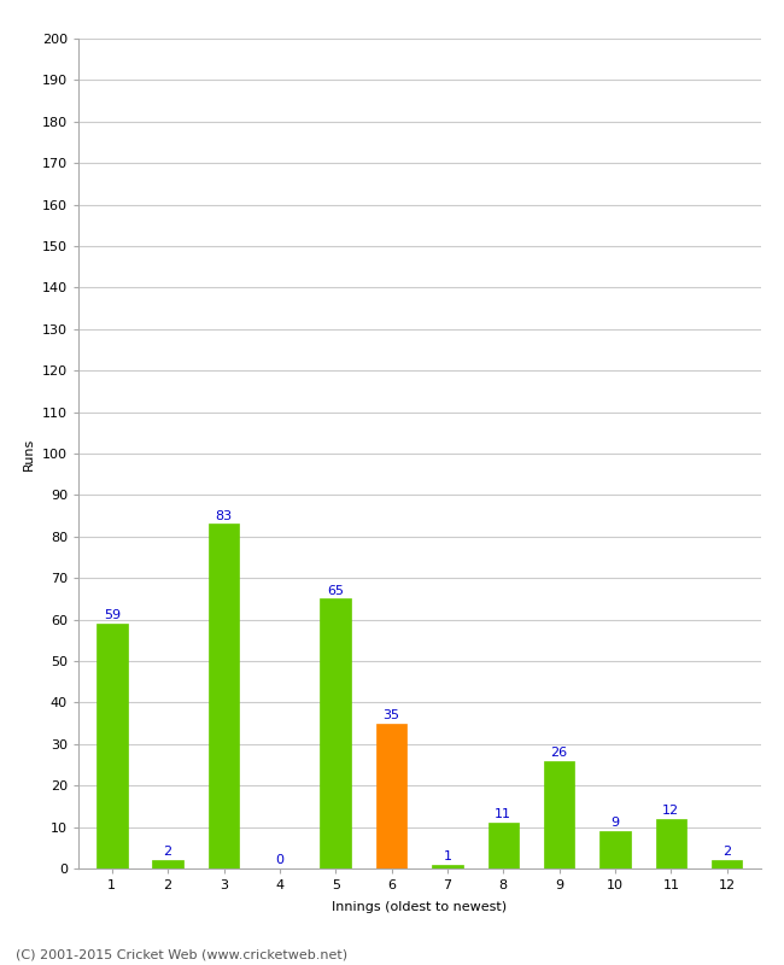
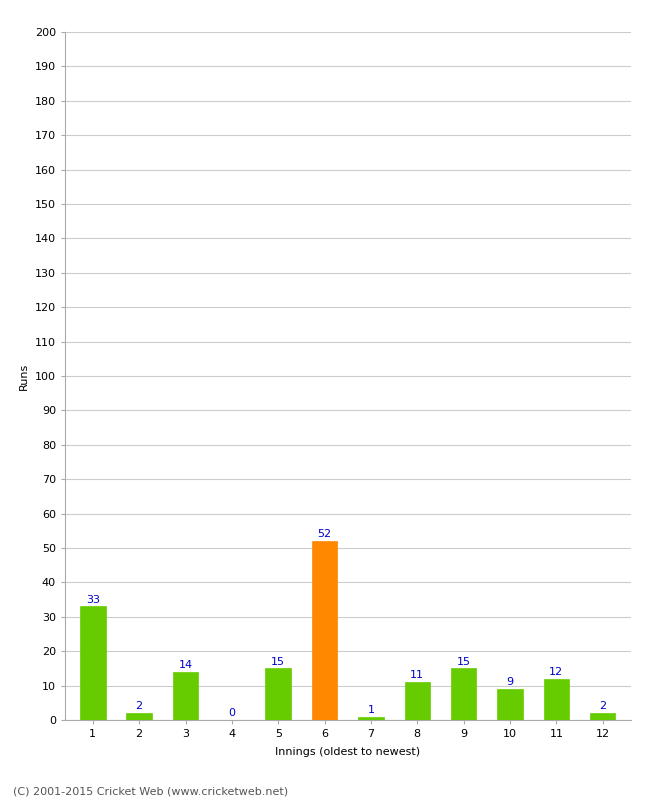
1: 59 -> 33
3: 83 -> 14
5: 65 -> 15
6: 35 -> 52
9: 26 -> 15
